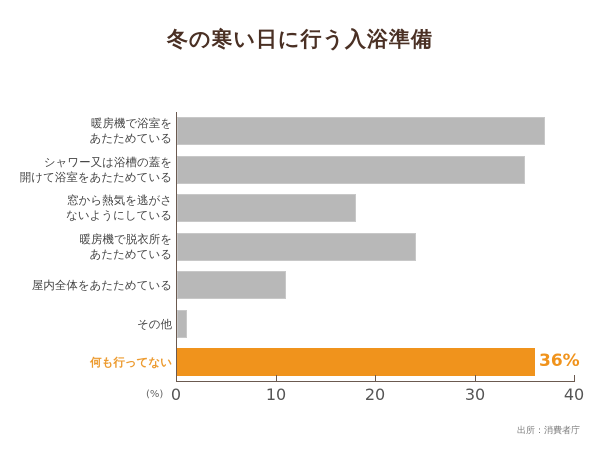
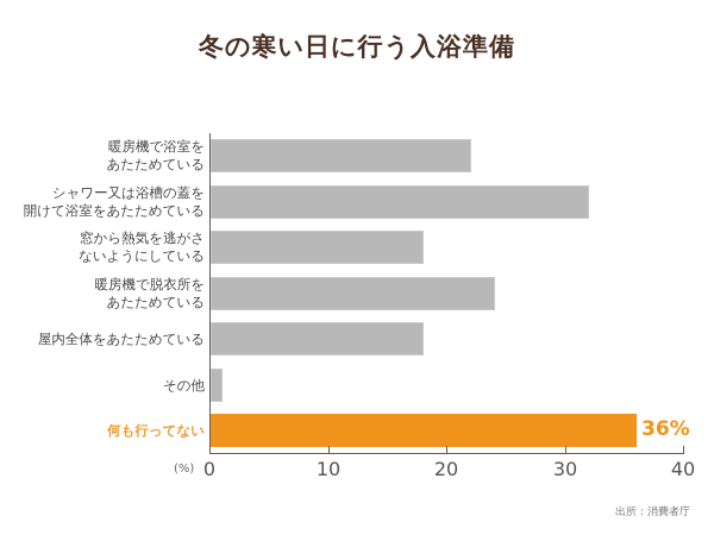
暖房機で浴室を あたためている: 37 -> 22
シャワー又は浴槽の蓋を 開けて浴室をあたためている: 35 -> 32
屋内全体をあたためている: 11 -> 18
